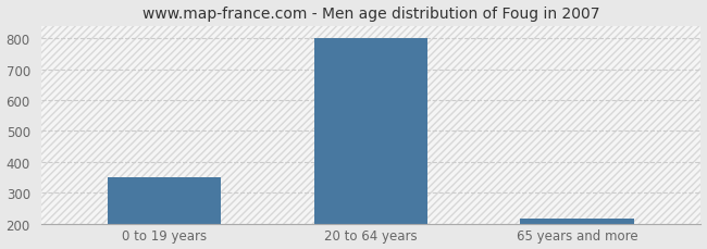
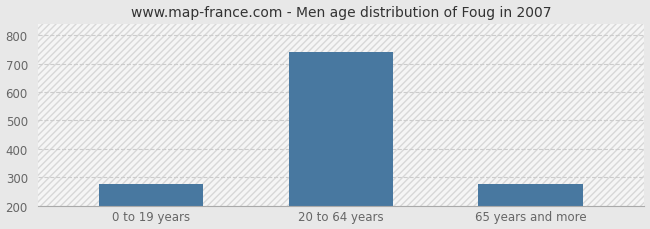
0 to 19 years: 350 -> 275
20 to 64 years: 800 -> 740
65 years and more: 215 -> 275
